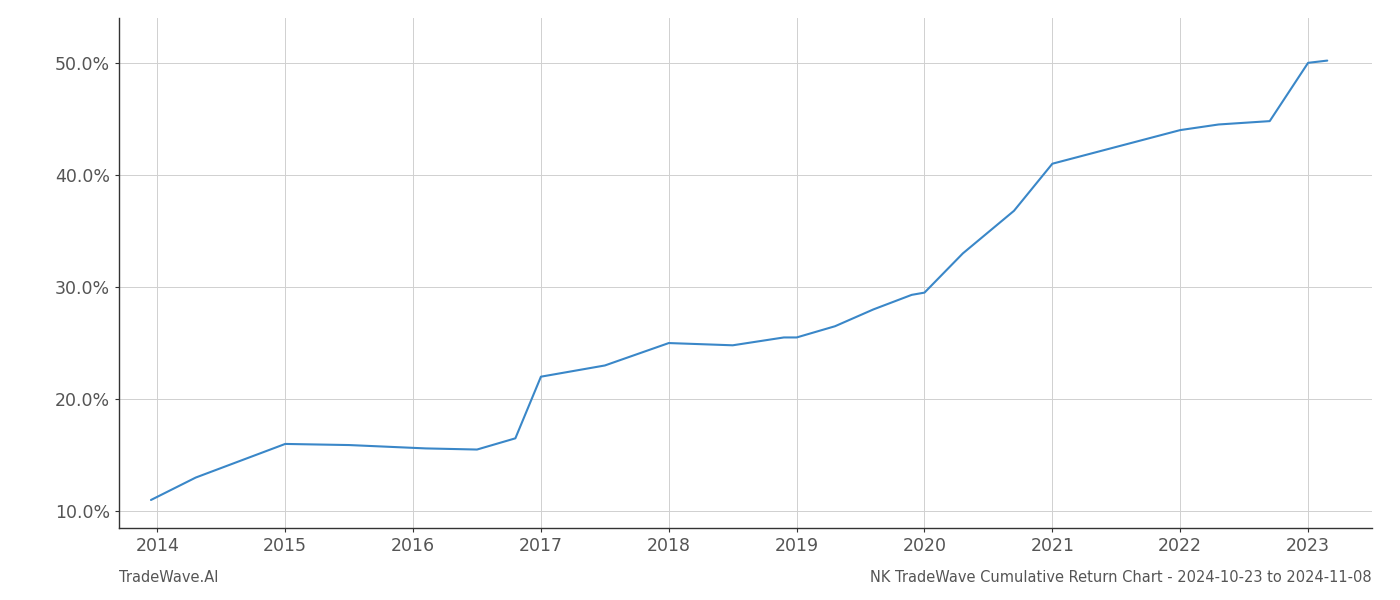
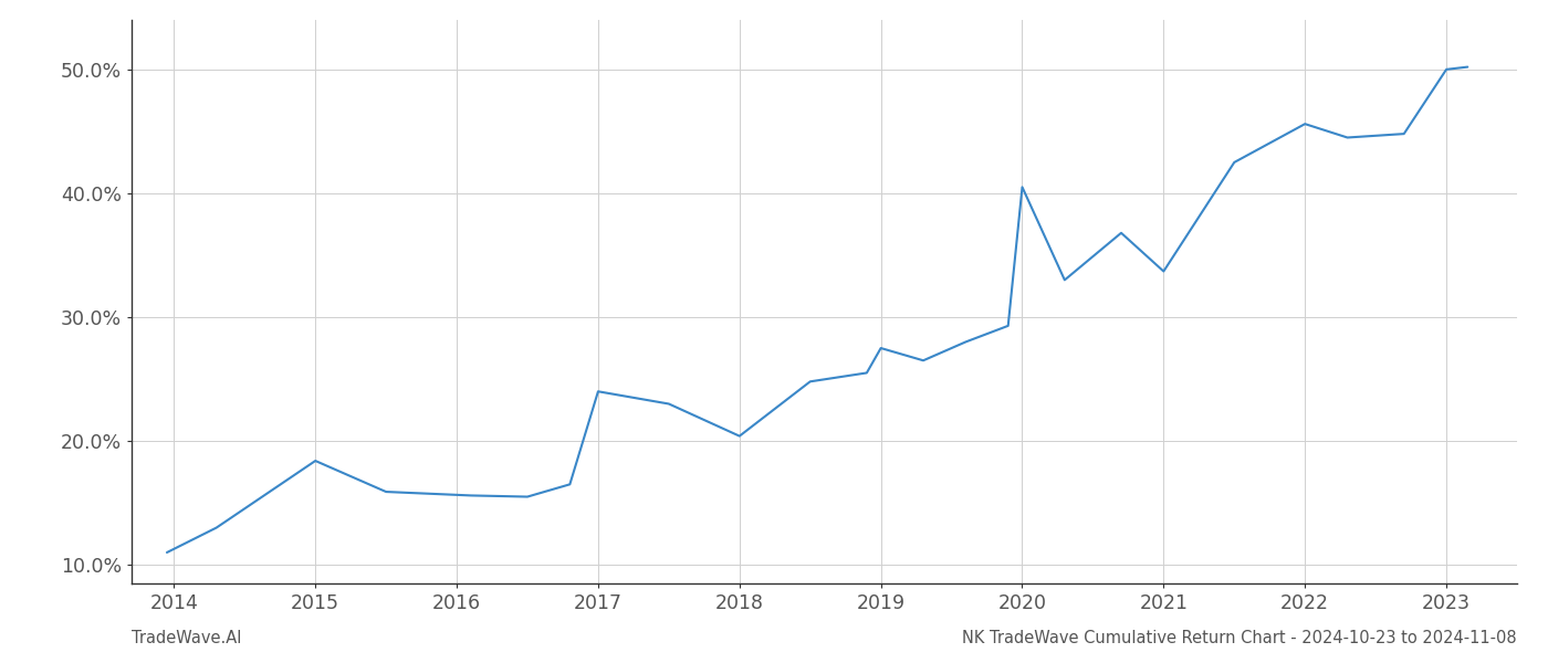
2015: 16.0% -> 18.4%
2017: 22.0% -> 24.0%
2018: 25.0% -> 20.4%
2019: 25.5% -> 27.5%
2020: 29.5% -> 40.5%
2021: 41.0% -> 33.7%
2022: 44.0% -> 45.6%
